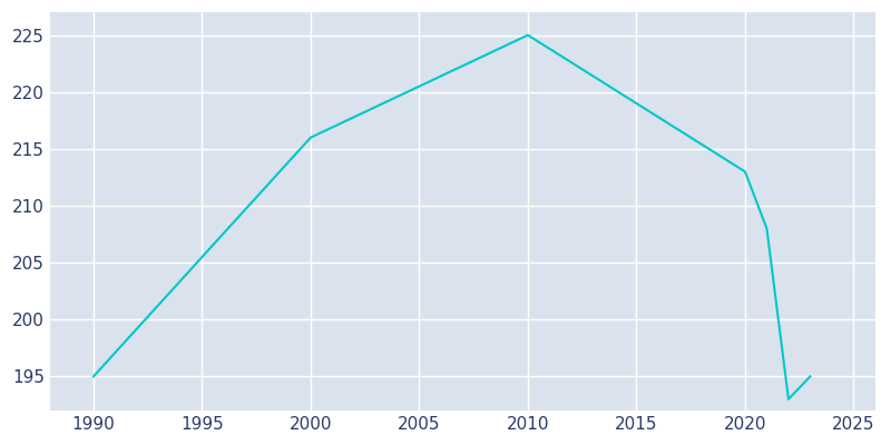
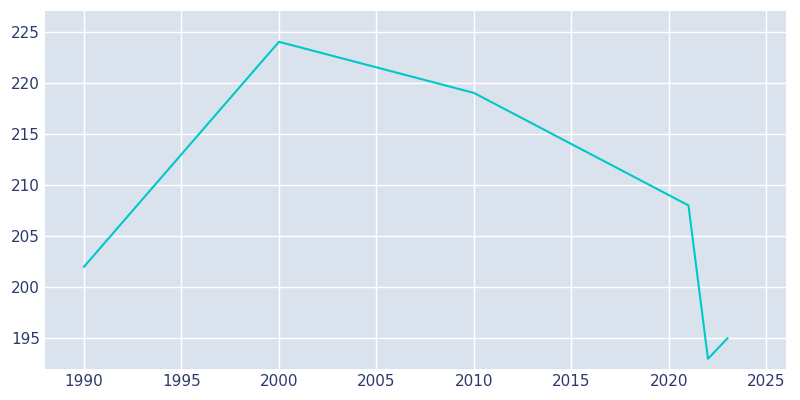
1990: 195 -> 202
2000: 216 -> 224
2010: 225 -> 219
2020: 213 -> 209
